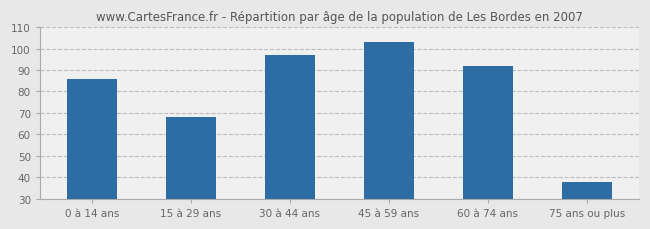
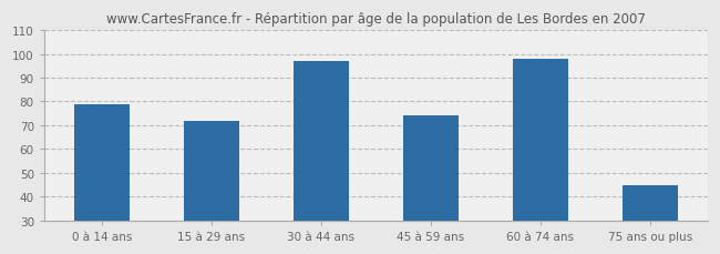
0 à 14 ans: 86 -> 79
15 à 29 ans: 68 -> 72
45 à 59 ans: 103 -> 74
60 à 74 ans: 92 -> 98
75 ans ou plus: 38 -> 45
